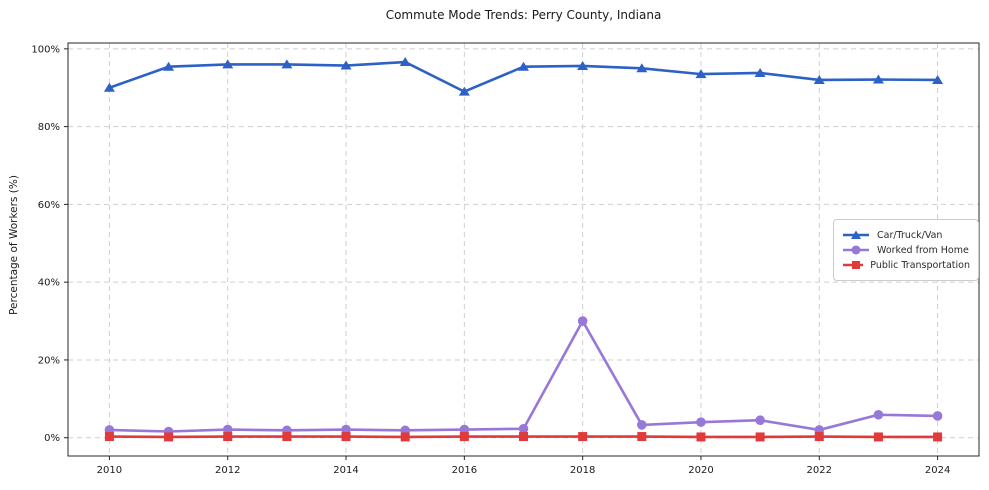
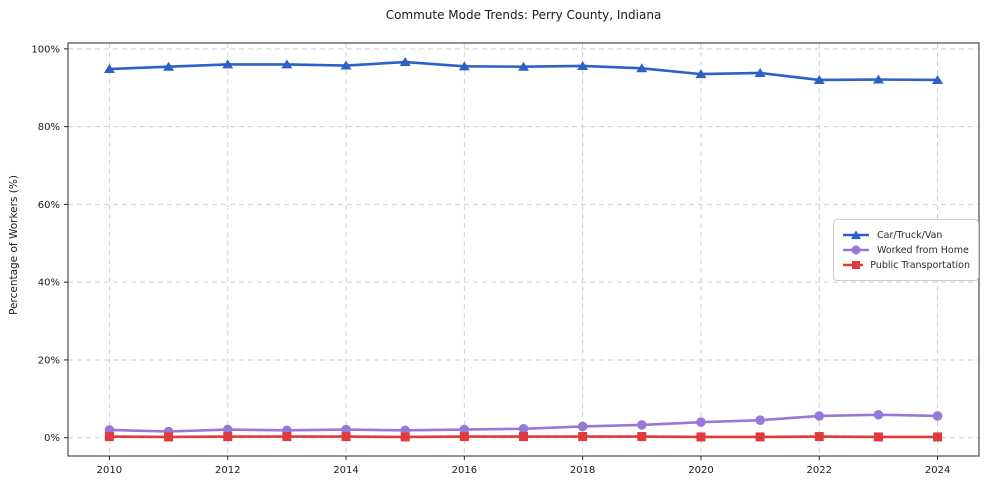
Car/Truck/Van/2010: 90% -> 95%
Car/Truck/Van/2016: 89% -> 96%
Worked from Home/2018: 30% -> 3%
Worked from Home/2022: 2% -> 6%
